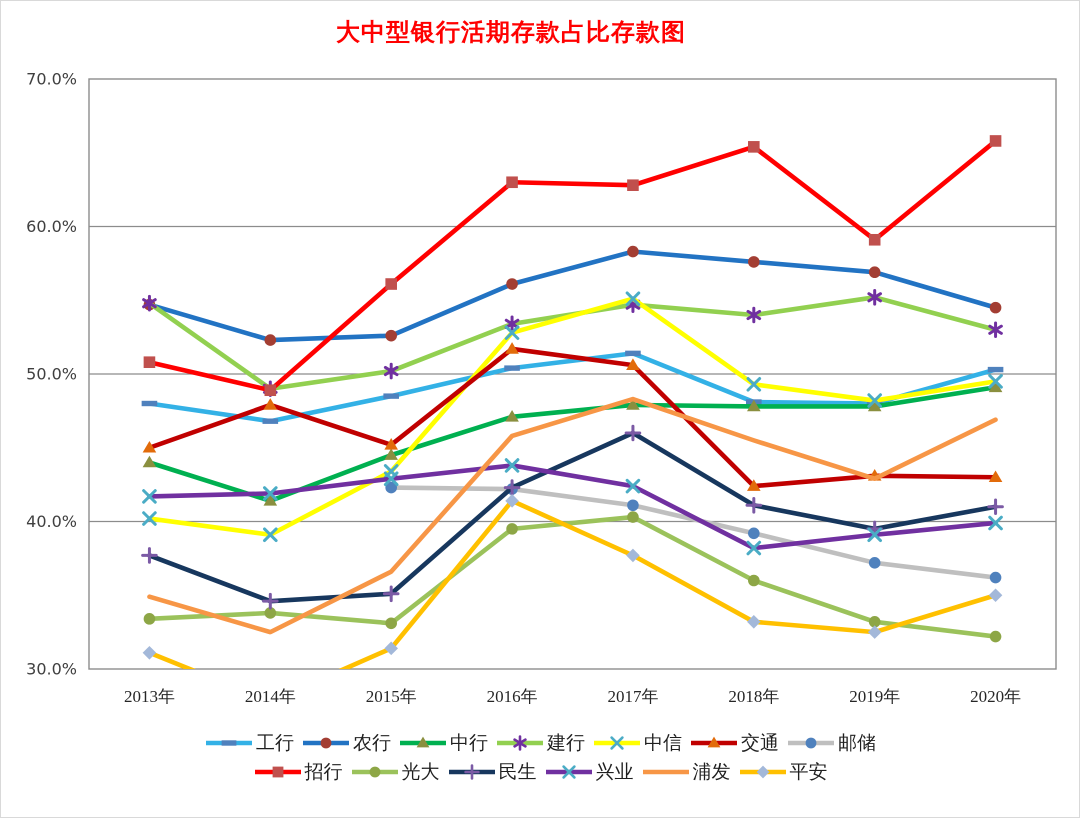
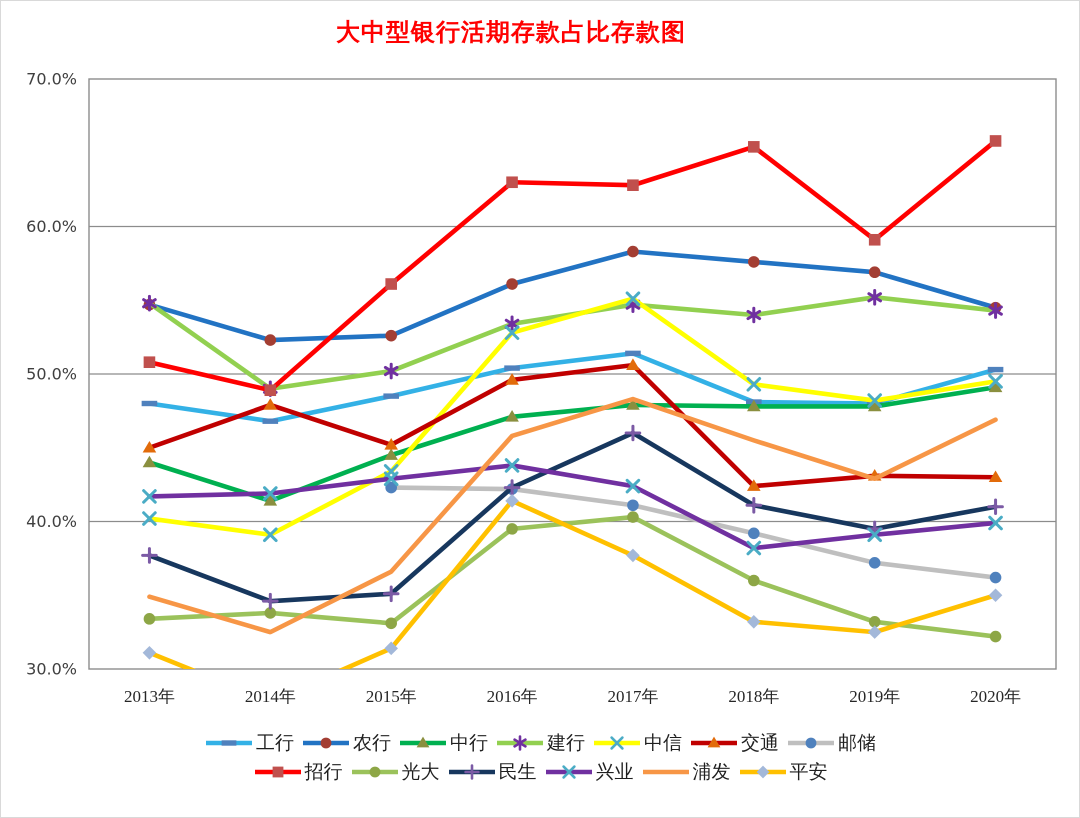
交通/2016年: 51.7% -> 49.6%
建行/2020年: 53.0% -> 54.3%
